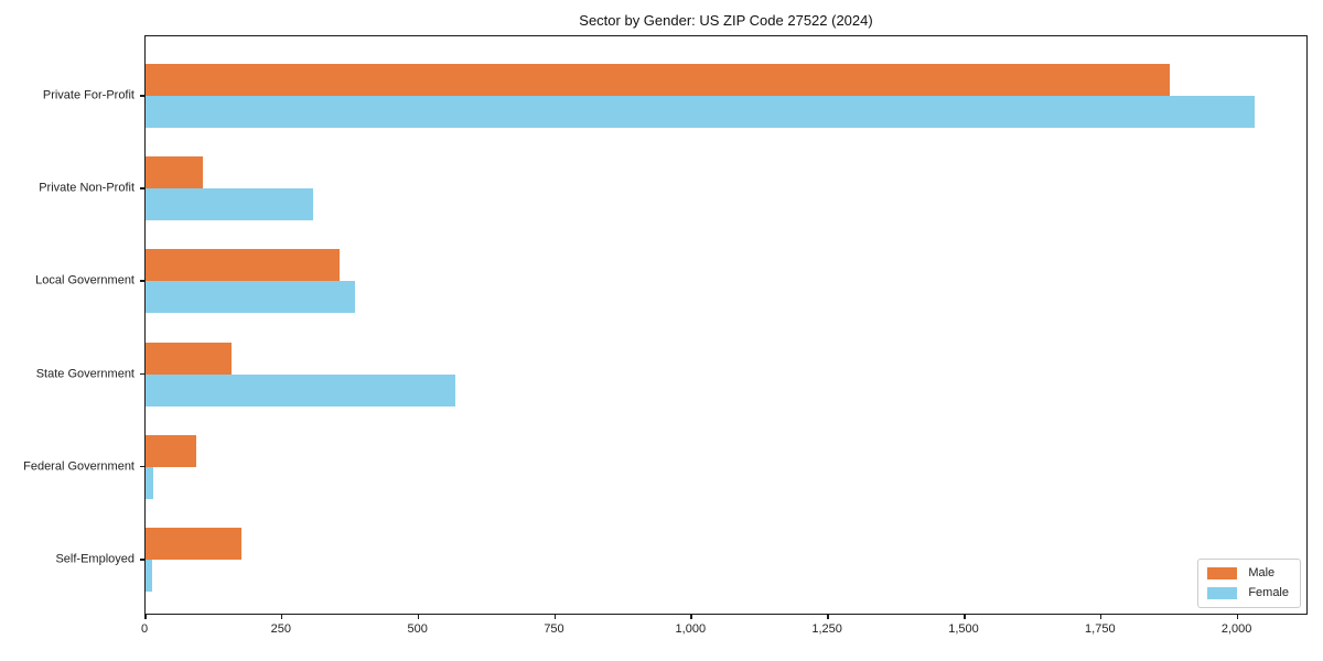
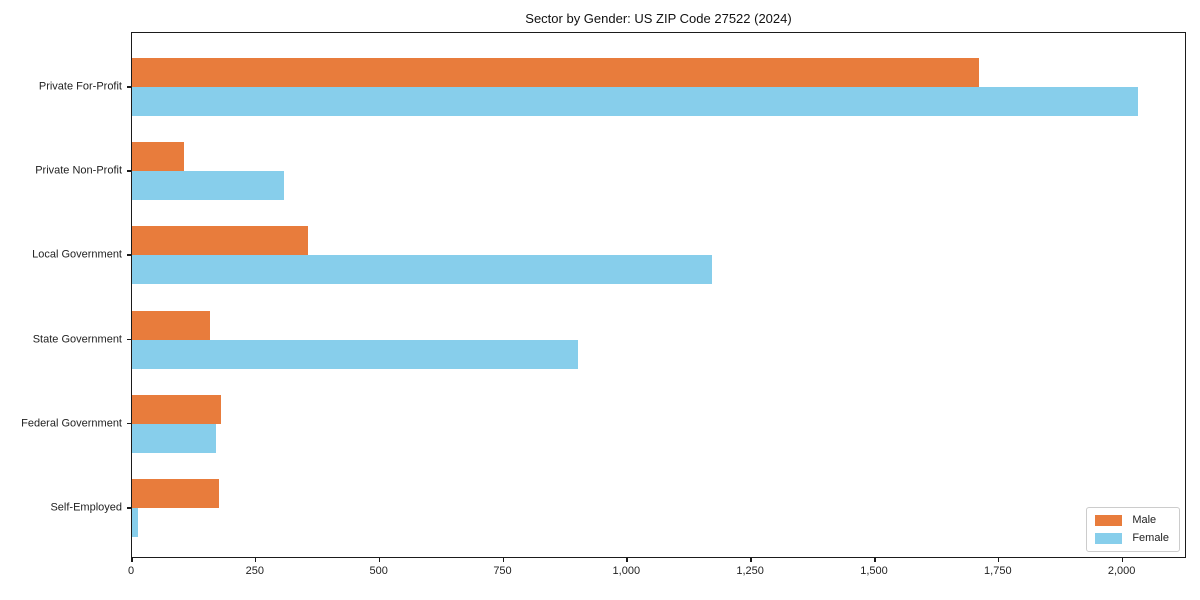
Male/Private For-Profit: 1880 -> 1710
Female/Local Government: 380 -> 1170
Female/State Government: 570 -> 900
Male/Federal Government: 90 -> 180
Female/Federal Government: 20 -> 170
